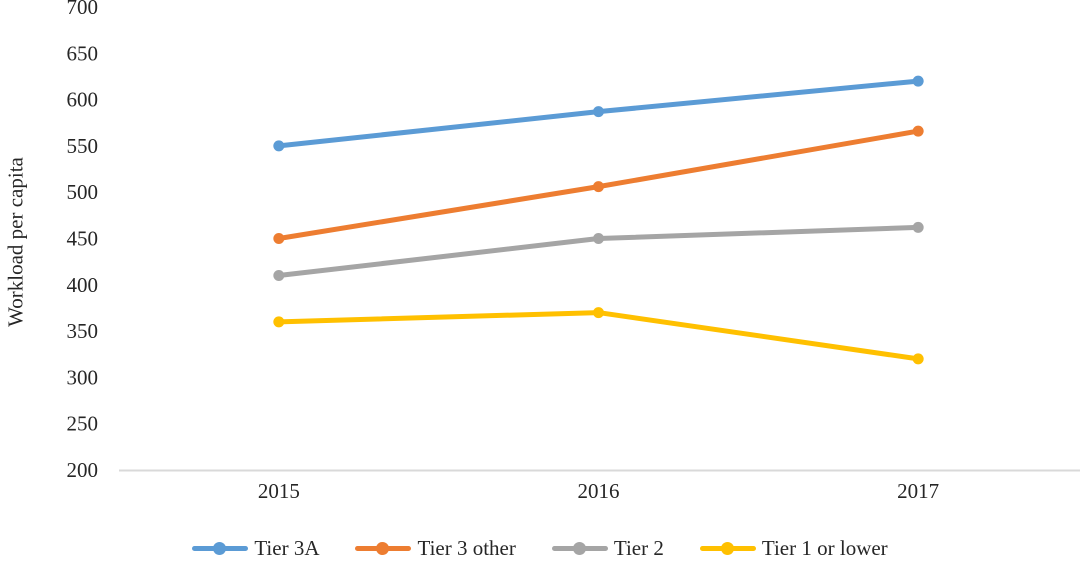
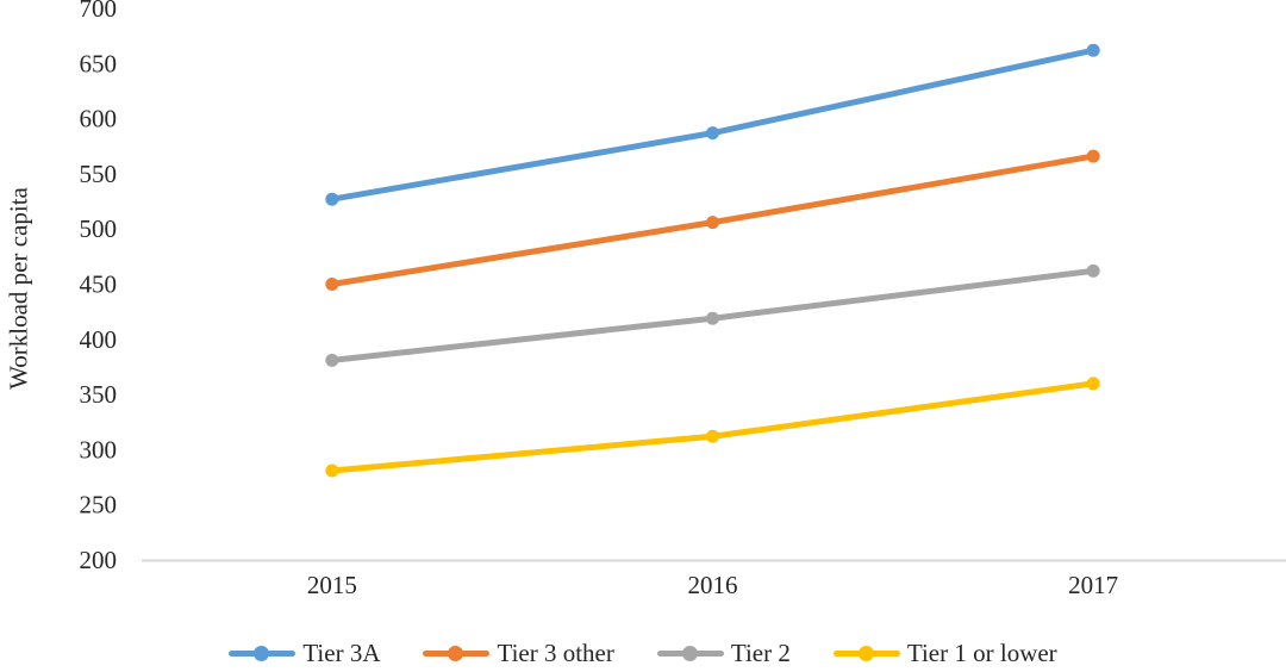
Tier 3A/2015: 550 -> 530
Tier 2/2015: 410 -> 380
Tier 1 or lower/2015: 360 -> 280
Tier 2/2016: 450 -> 420
Tier 1 or lower/2016: 370 -> 310
Tier 3A/2017: 620 -> 660
Tier 1 or lower/2017: 320 -> 360
